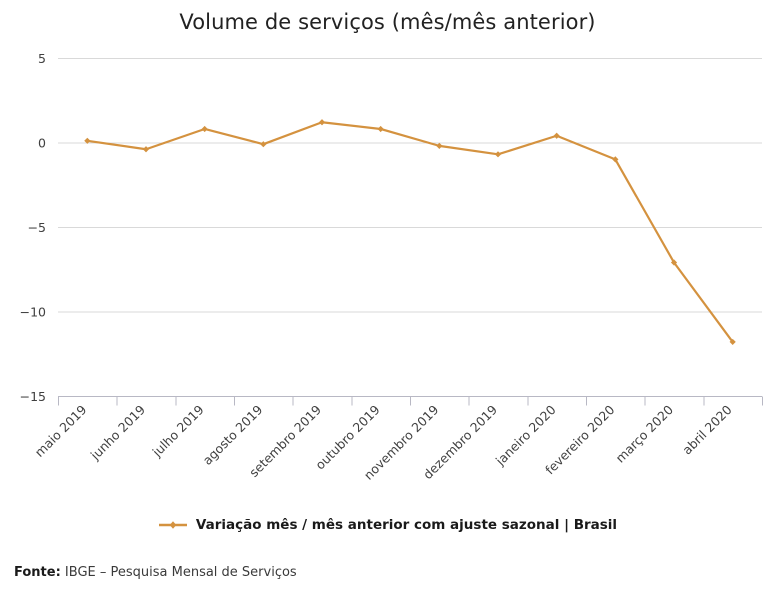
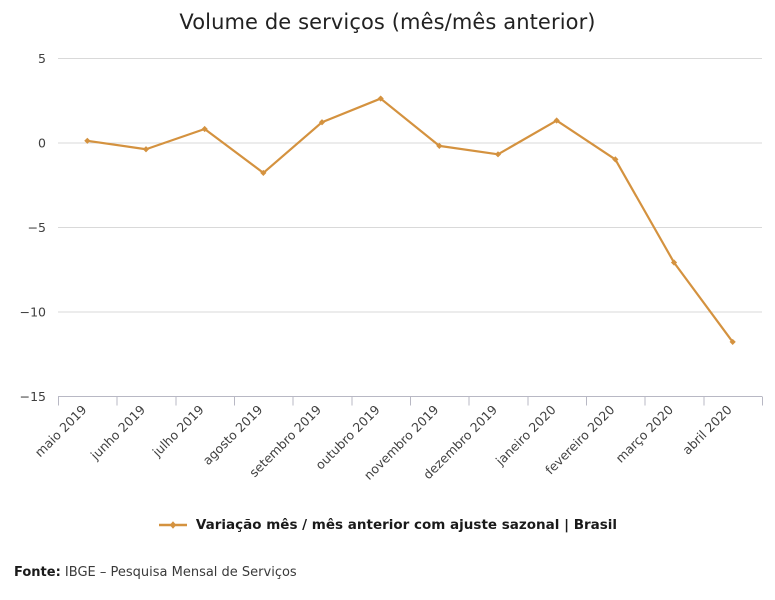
agosto 2019: -0.1 -> -1.8
outubro 2019: 0.8 -> 2.6
janeiro 2020: 0.4 -> 1.3
